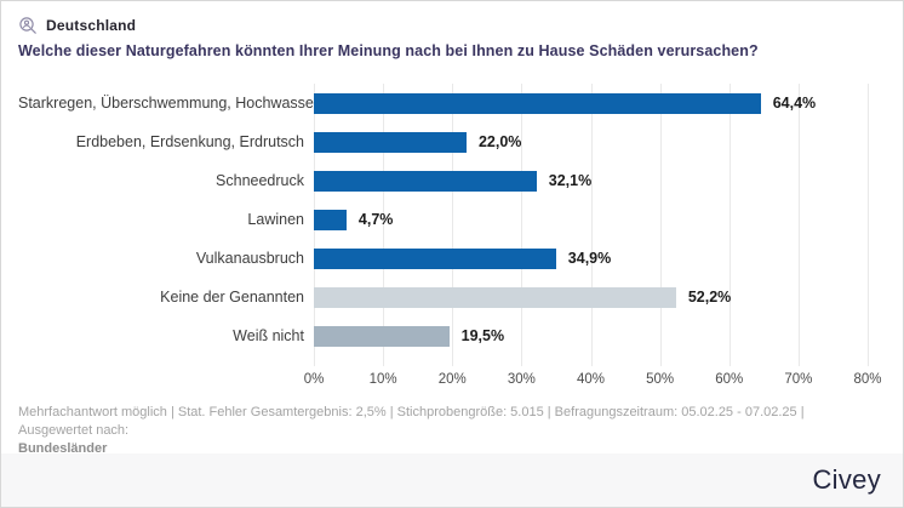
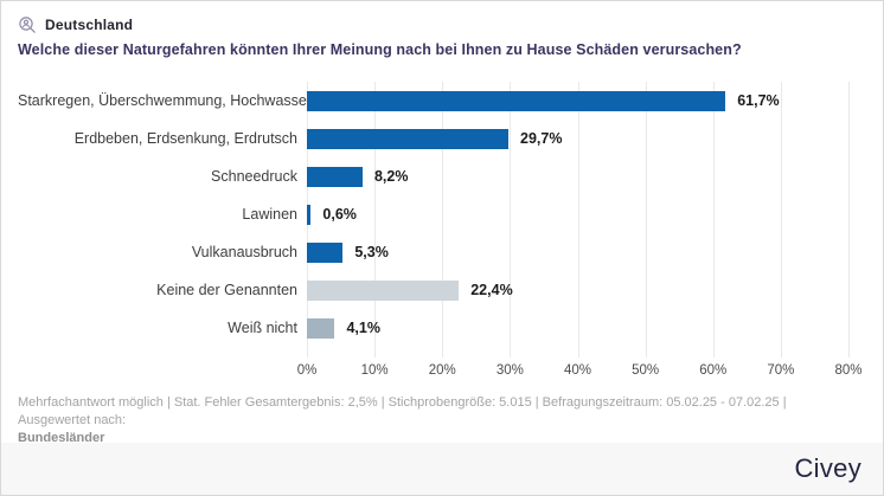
Starkregen, Überschwemmung, Hochwasser: 64,4% -> 61,7%
Erdbeben, Erdsenkung, Erdrutsch: 22,0% -> 29,7%
Schneedruck: 32,1% -> 8,2%
Lawinen: 4,7% -> 0,6%
Vulkanausbruch: 34,9% -> 5,3%
Keine der Genannten: 52,2% -> 22,4%
Weiß nicht: 19,5% -> 4,1%
